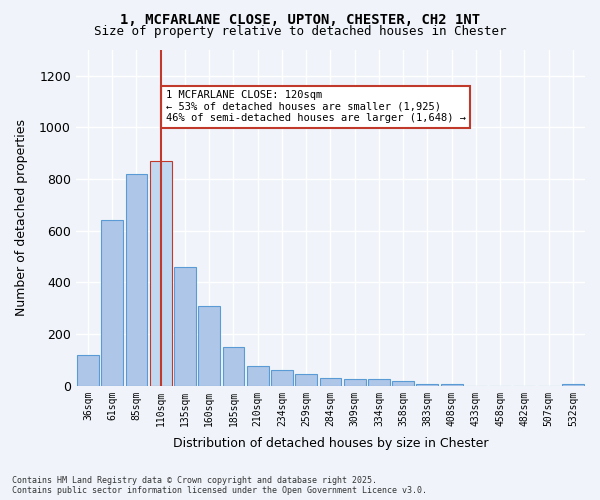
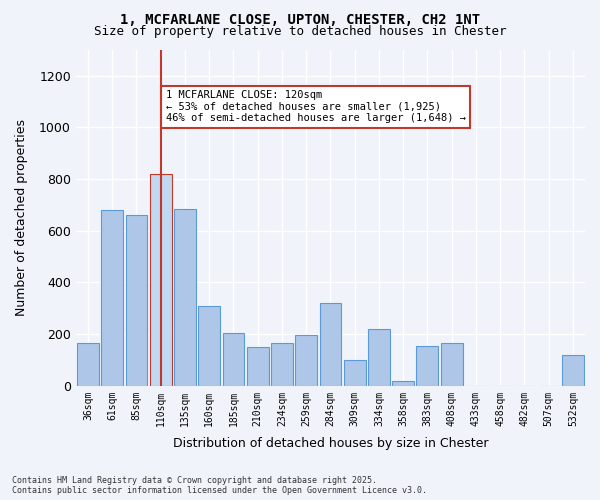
36sqm: 120 -> 165
61sqm: 640 -> 680
85sqm: 820 -> 660
110sqm: 870 -> 820
135sqm: 460 -> 685
185sqm: 150 -> 205
210sqm: 75 -> 150
234sqm: 60 -> 165
259sqm: 45 -> 195
284sqm: 30 -> 320
309sqm: 25 -> 100
334sqm: 25 -> 220
383sqm: 5 -> 155
408sqm: 5 -> 165
532sqm: 5 -> 120
